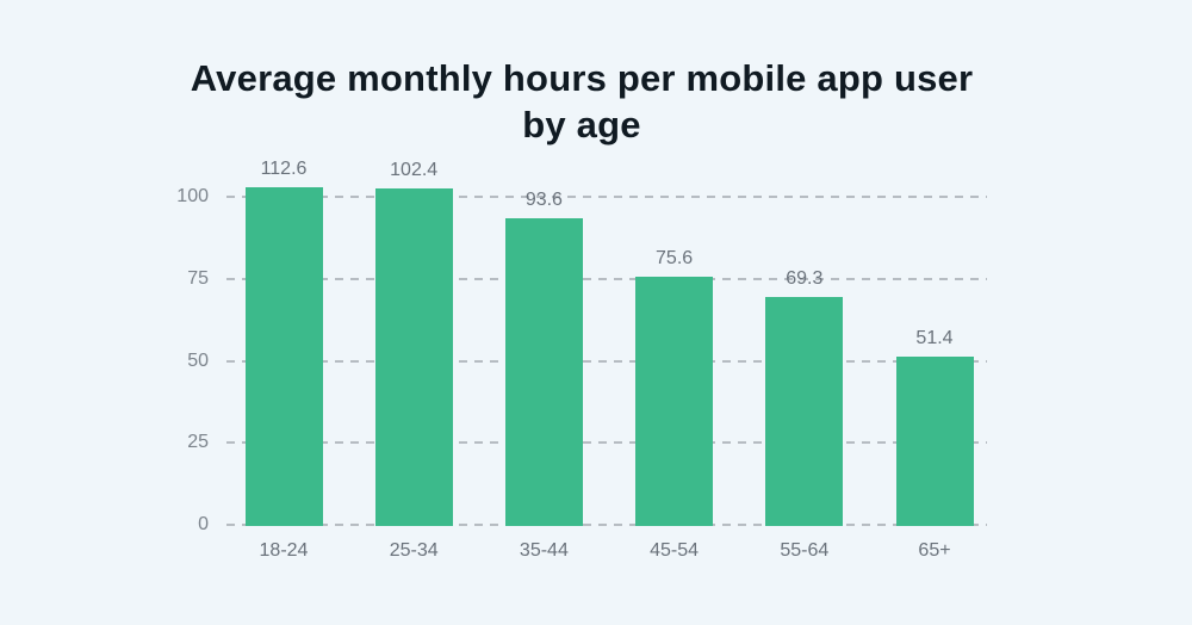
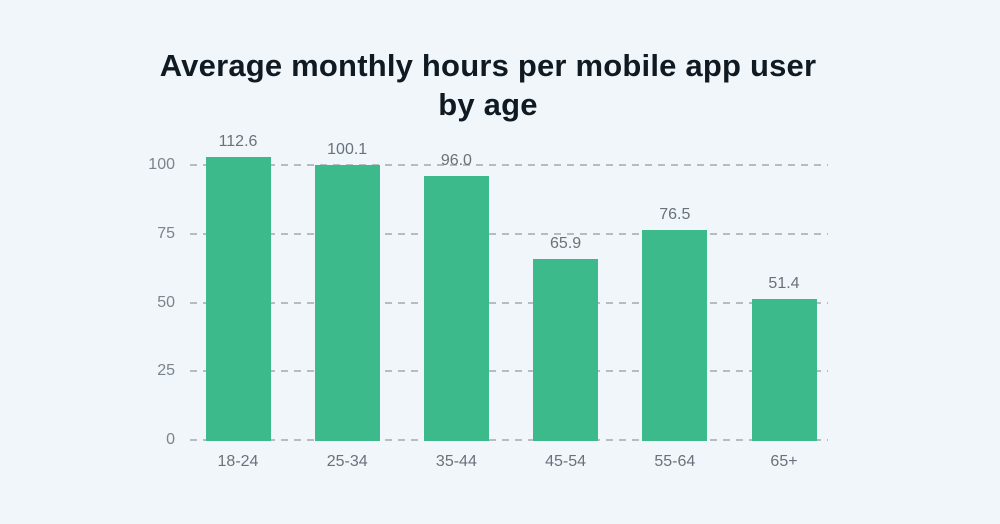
25-34: 102.4 -> 100.1
35-44: 93.6 -> 96.0
45-54: 75.6 -> 65.9
55-64: 69.3 -> 76.5
